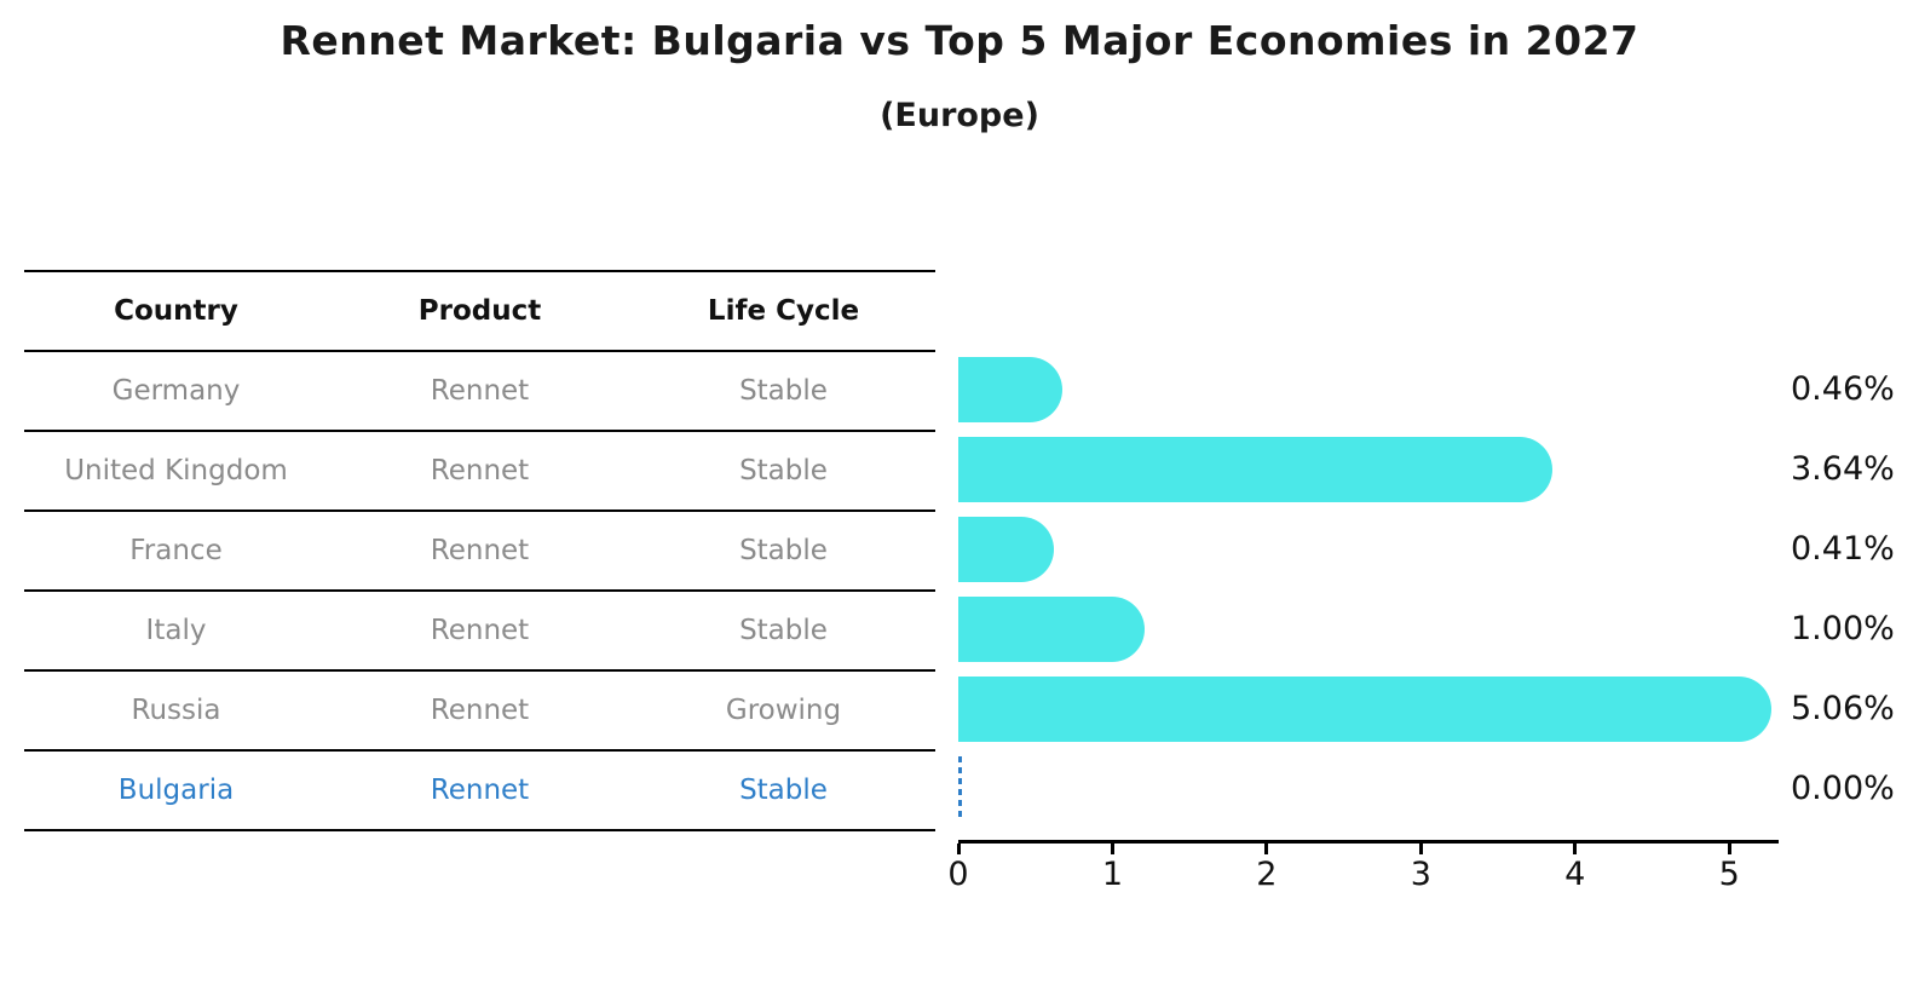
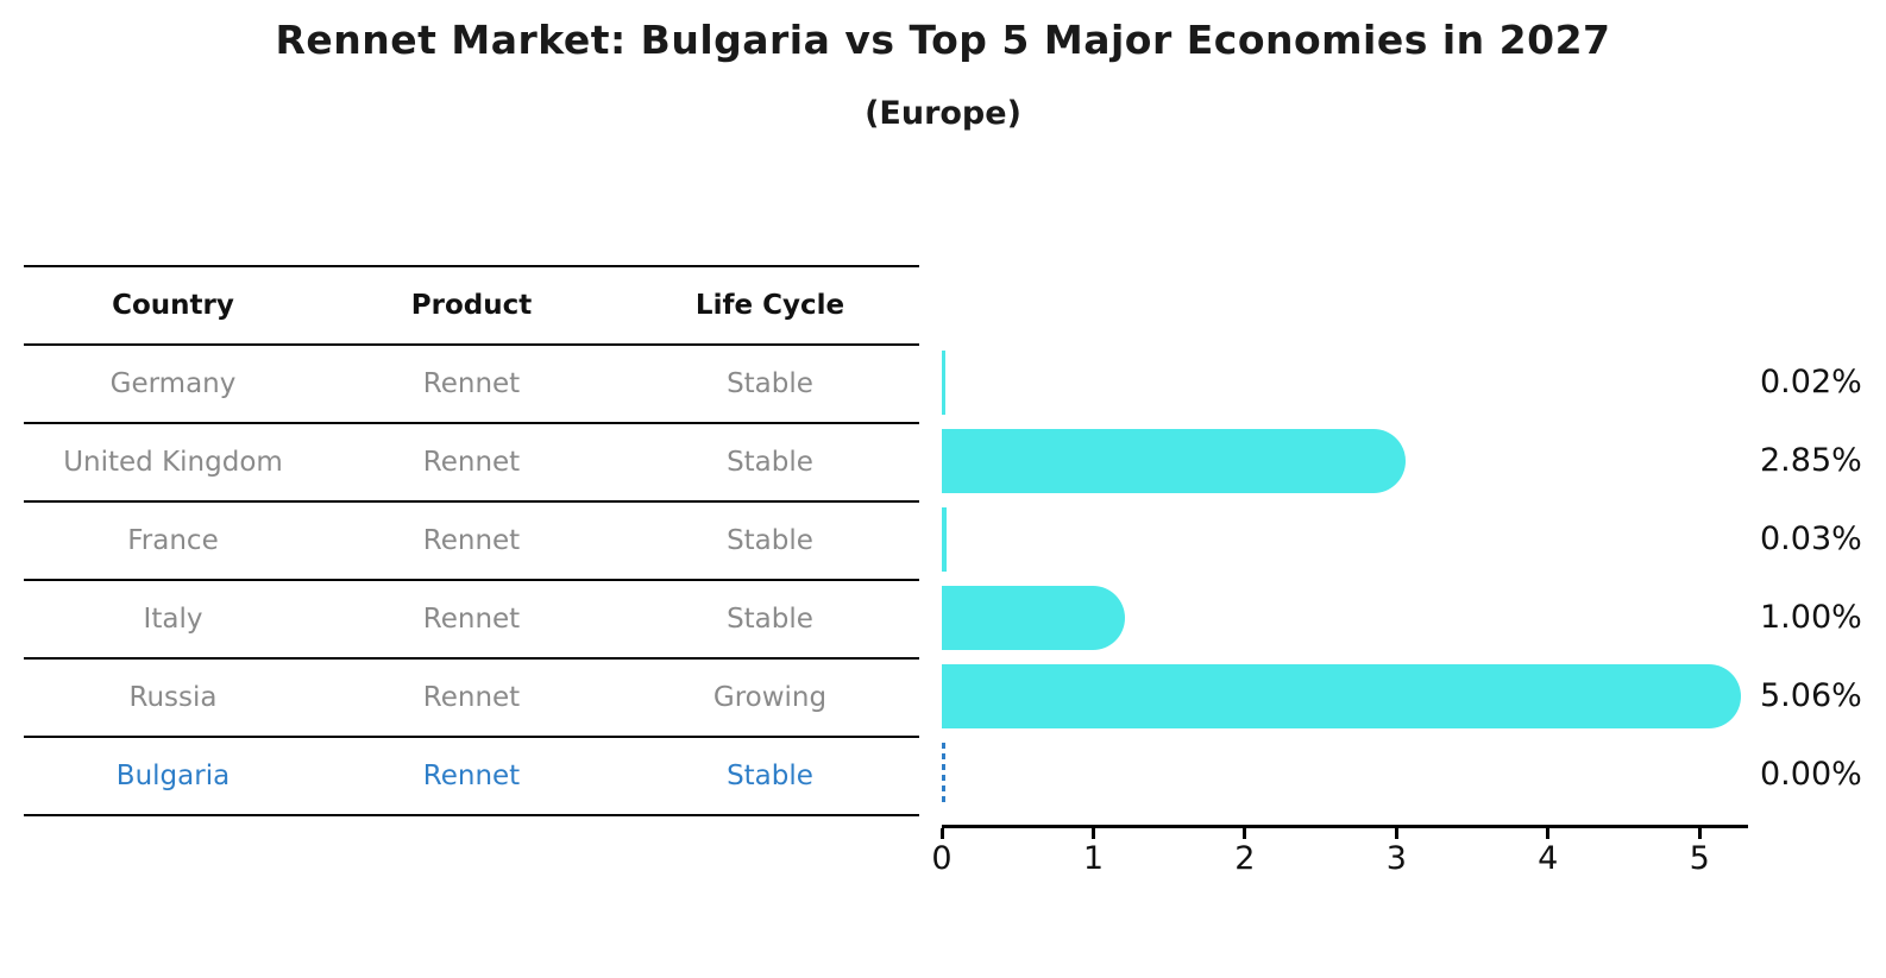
Germany: 0.46% -> 0.02%
United Kingdom: 3.64% -> 2.85%
France: 0.41% -> 0.03%
